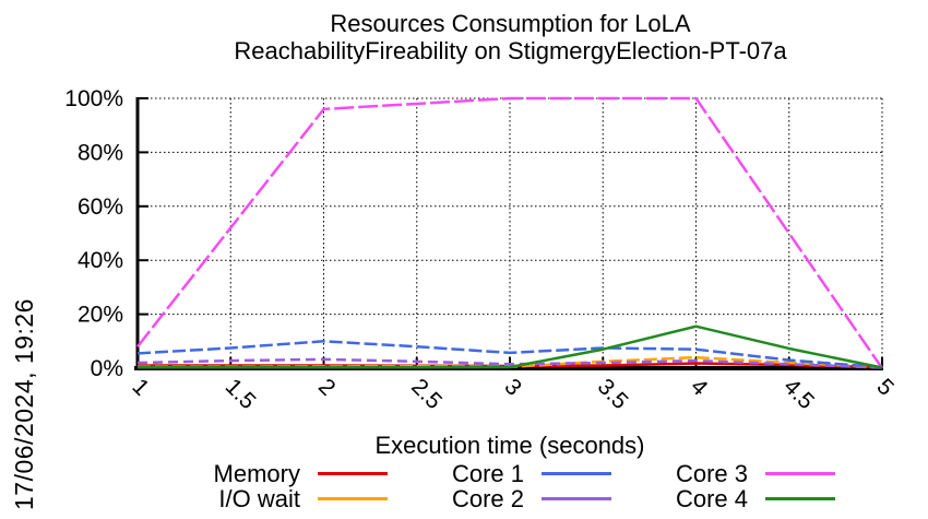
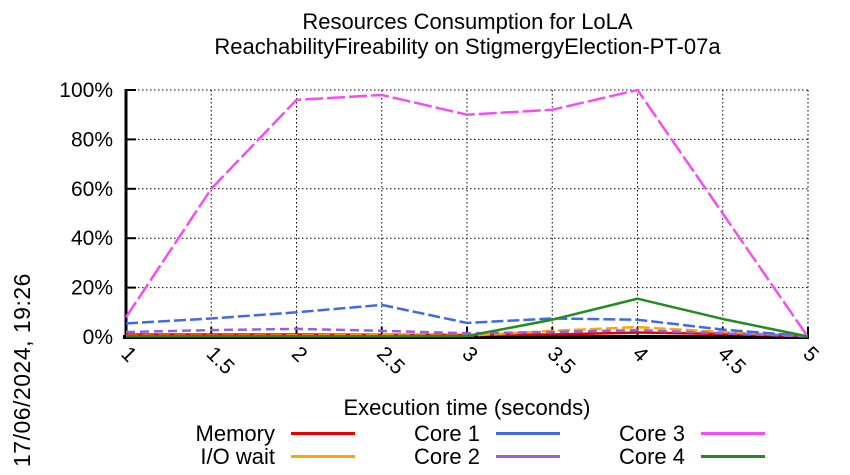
Core 3/1.5: 52% -> 60%
Core 1/2.5: 8% -> 13%
Core 3/3: 100% -> 90%
Core 3/3.5: 100% -> 92%
